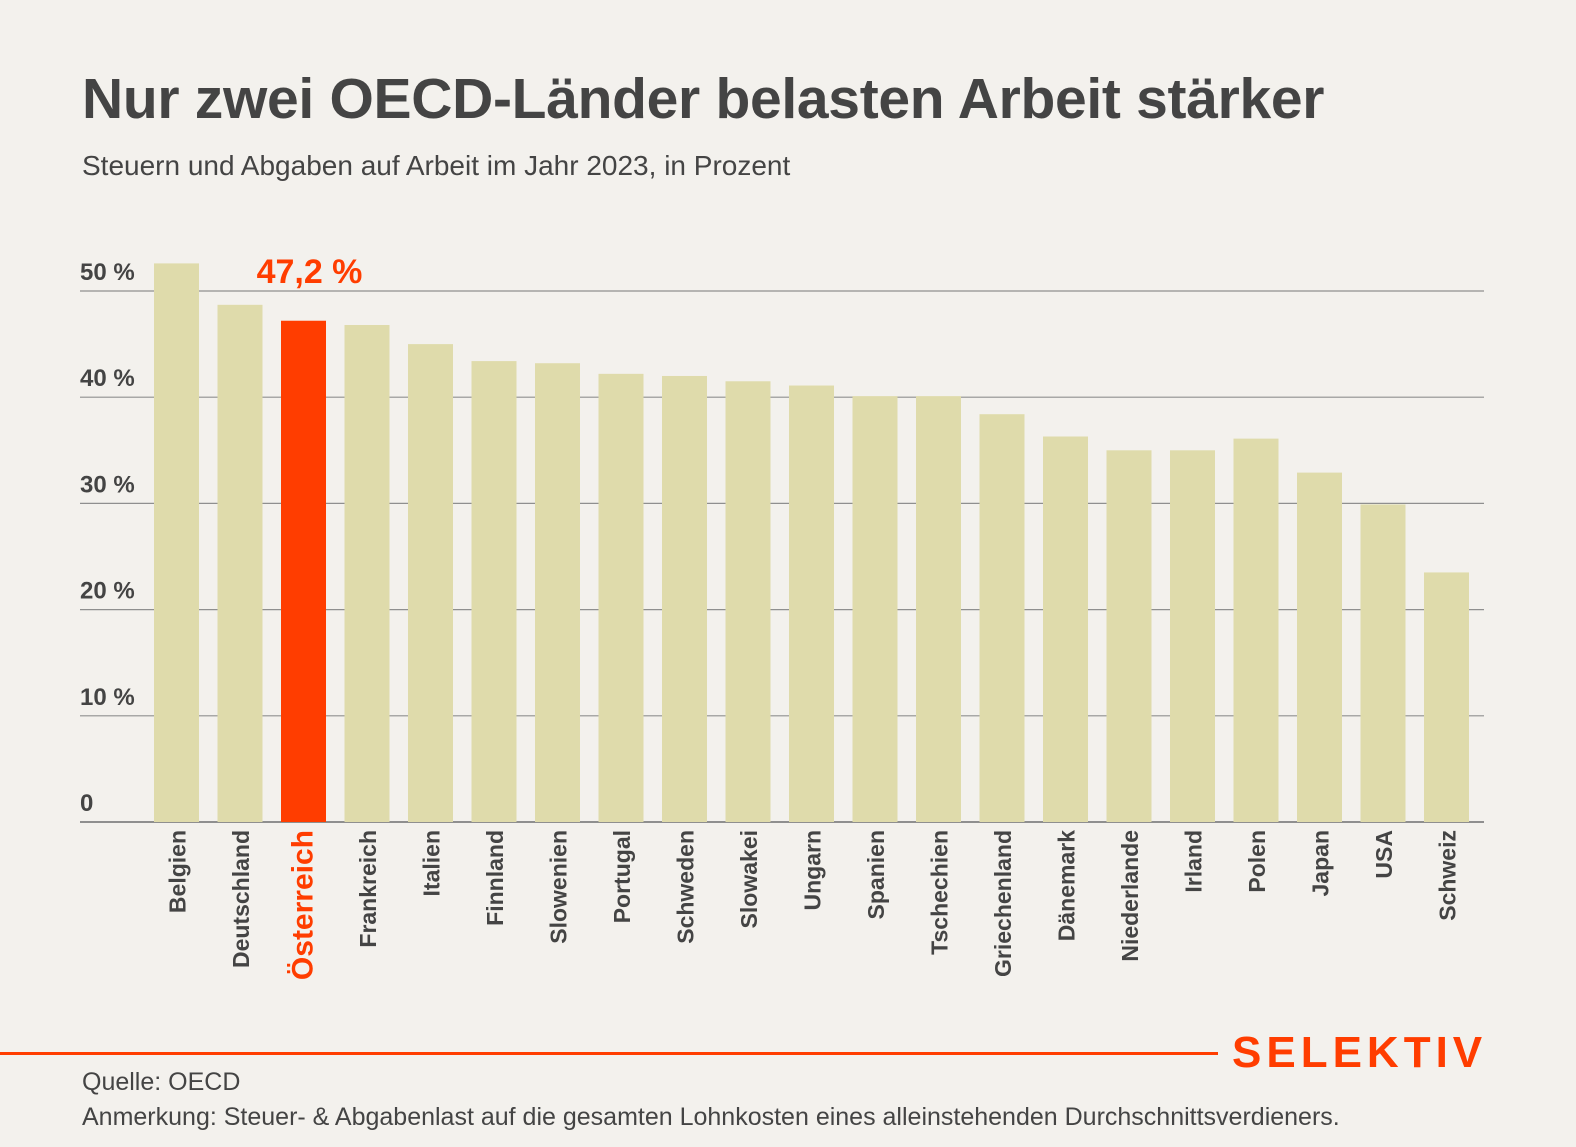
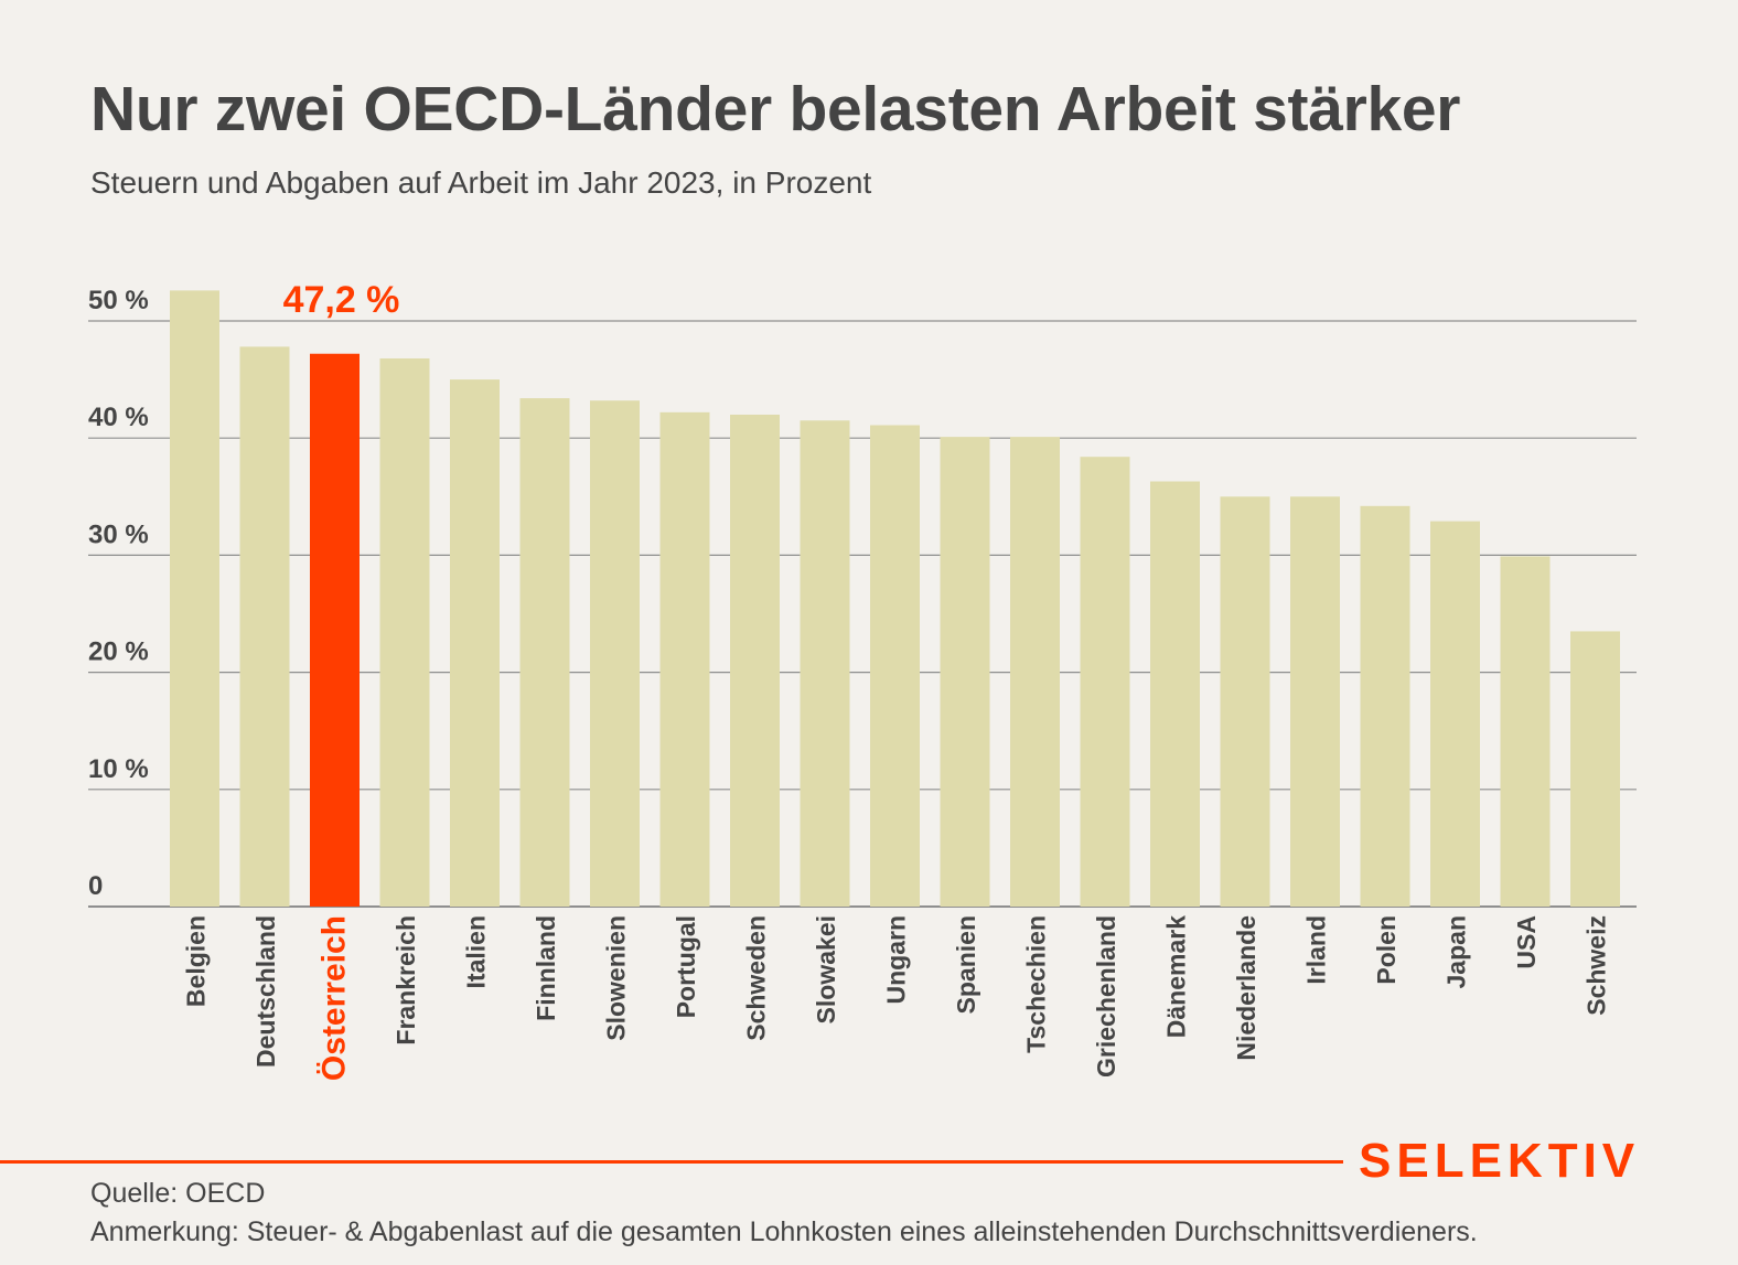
Deutschland: 48.7% -> 47.8%
Polen: 36.1% -> 34.2%
